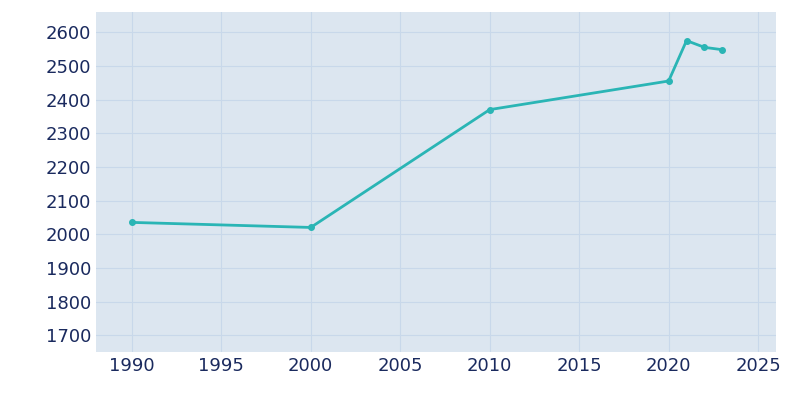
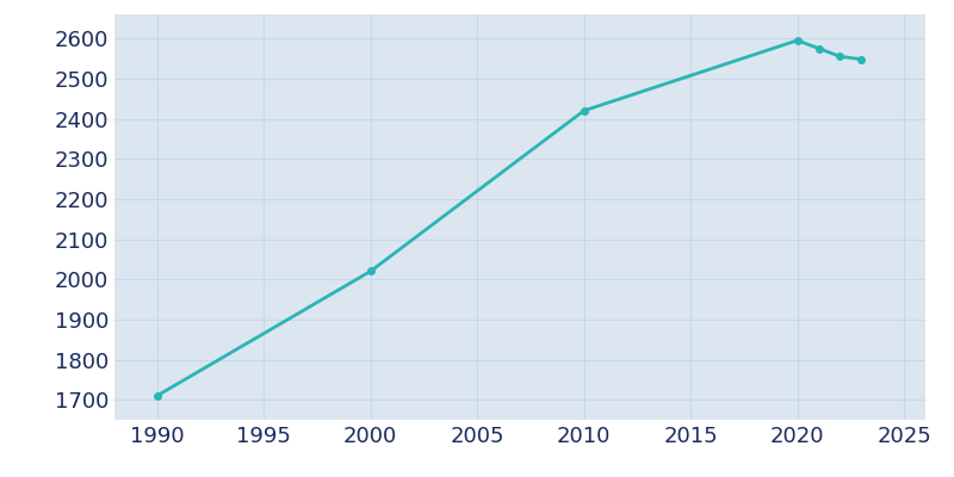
1990: 2035 -> 1710
2010: 2370 -> 2420
2020: 2455 -> 2595
